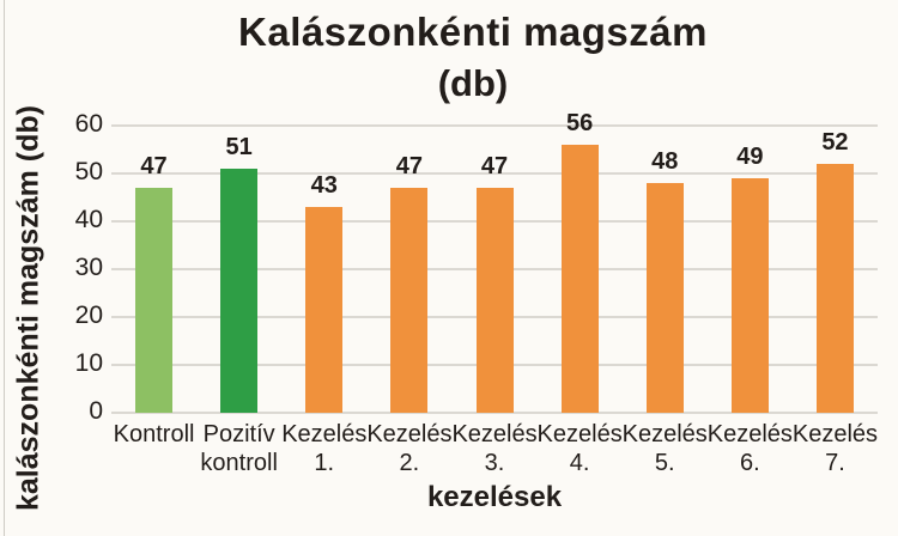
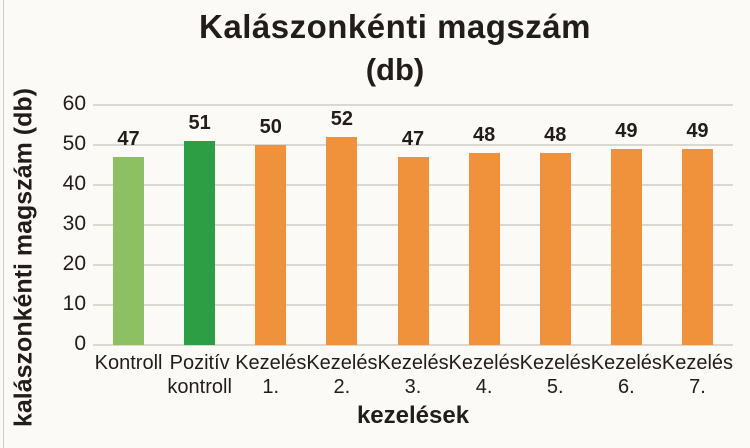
Kezelés 1.: 43 -> 50
Kezelés 2.: 47 -> 52
Kezelés 4.: 56 -> 48
Kezelés 7.: 52 -> 49
